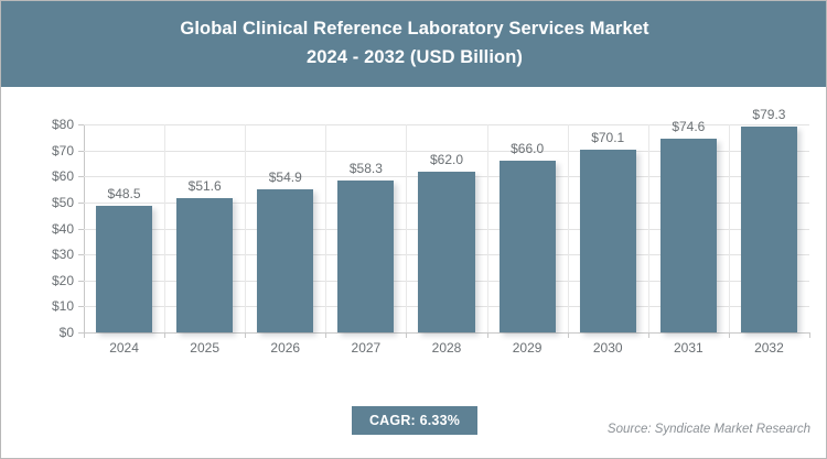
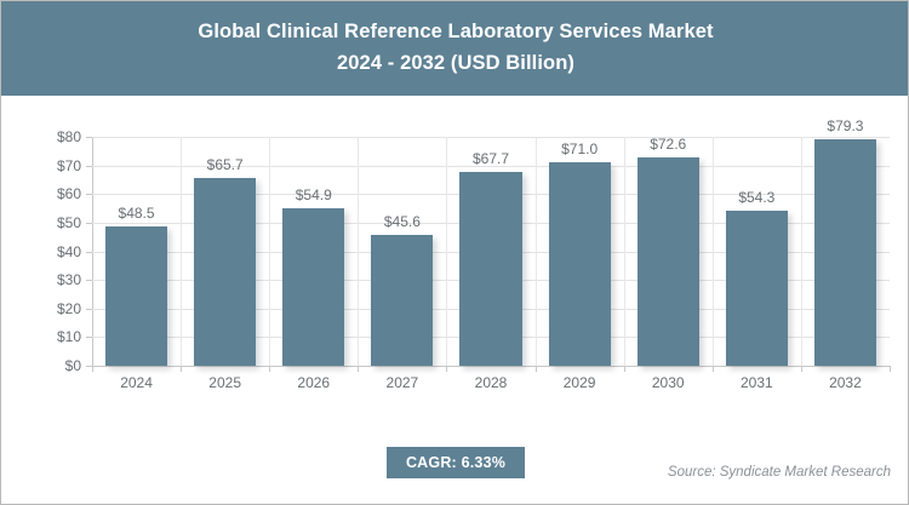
2025: $51.6 -> $65.7
2027: $58.3 -> $45.6
2028: $62.0 -> $67.7
2029: $66.0 -> $71.0
2030: $70.1 -> $72.6
2031: $74.6 -> $54.3
